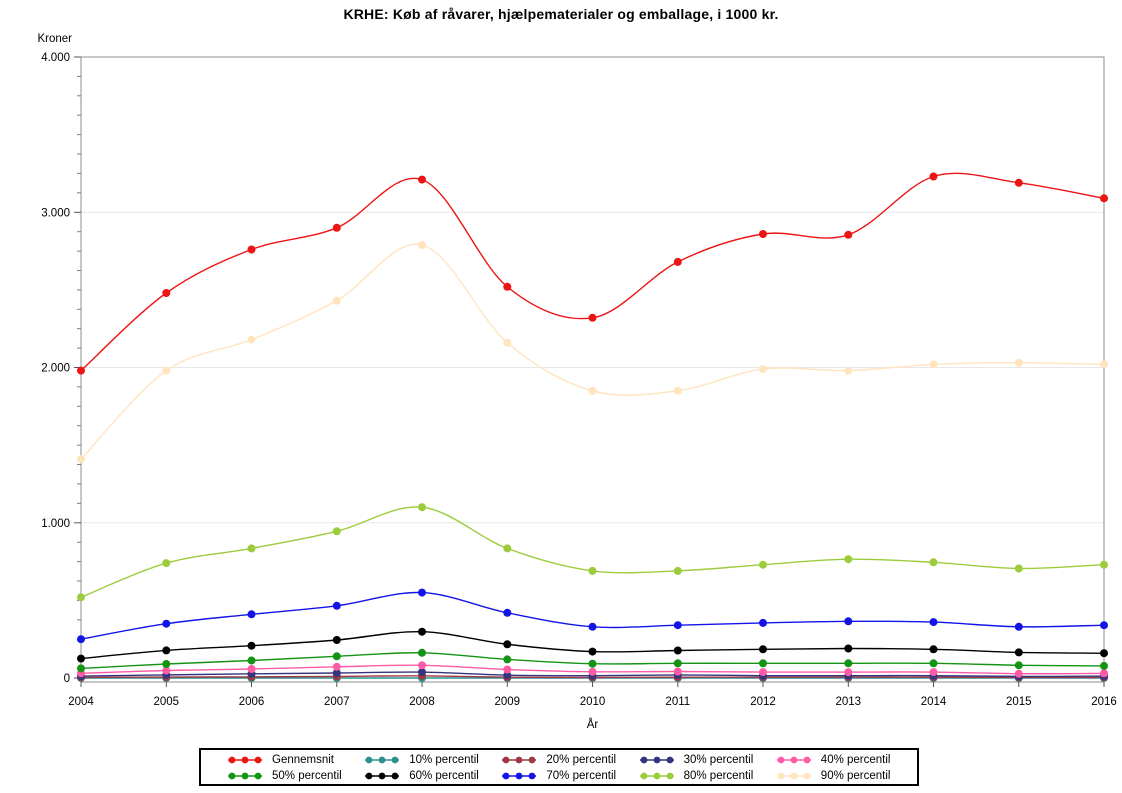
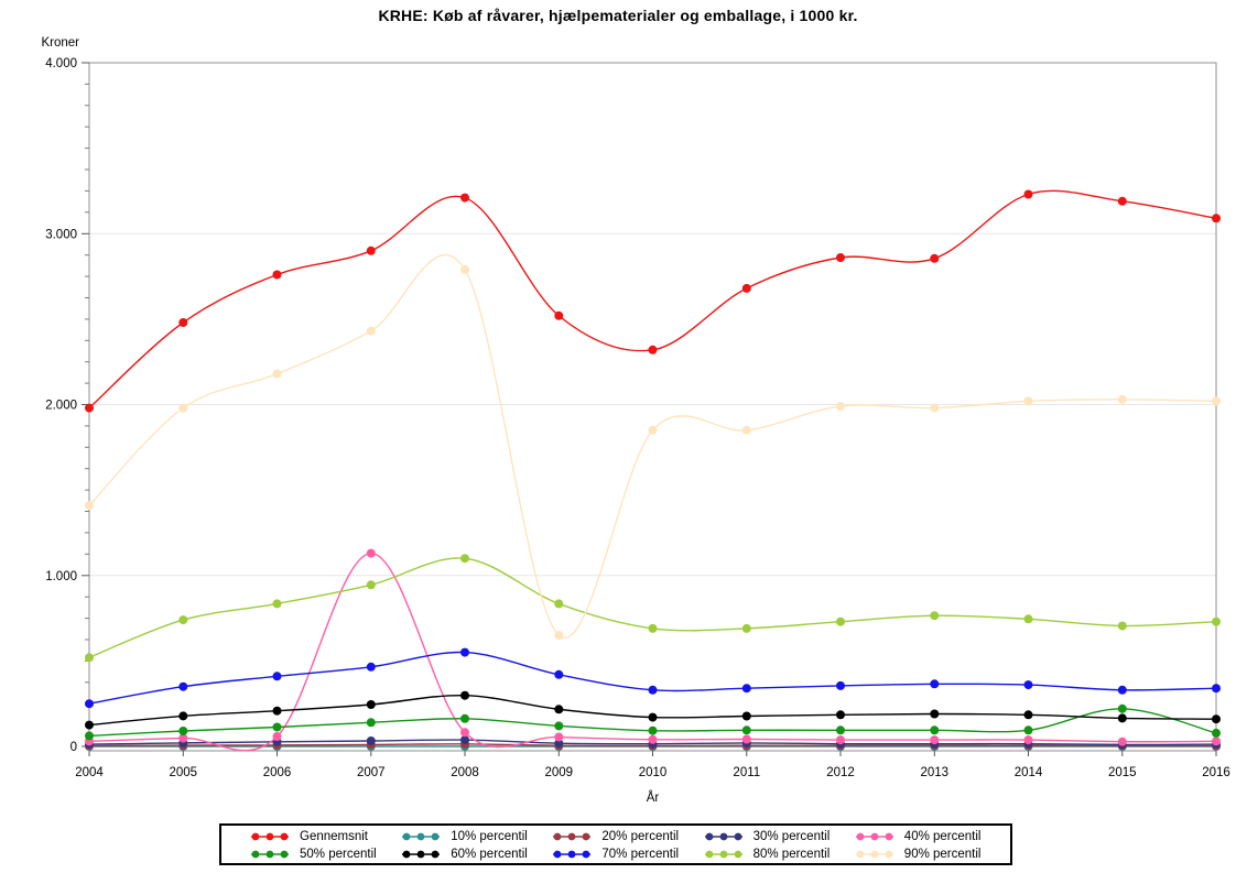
40% percentil/2007: 70 -> 1130
90% percentil/2009: 2160 -> 650
50% percentil/2015: 80 -> 220
